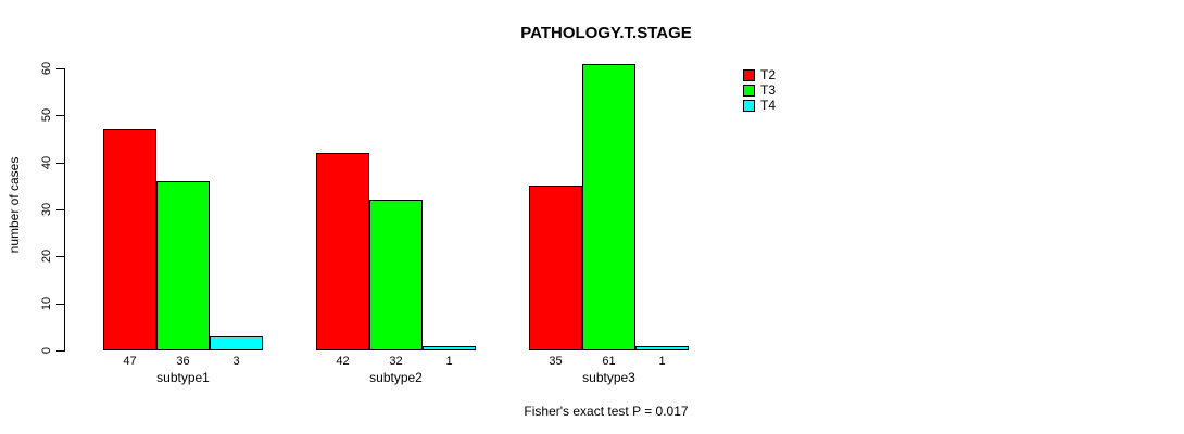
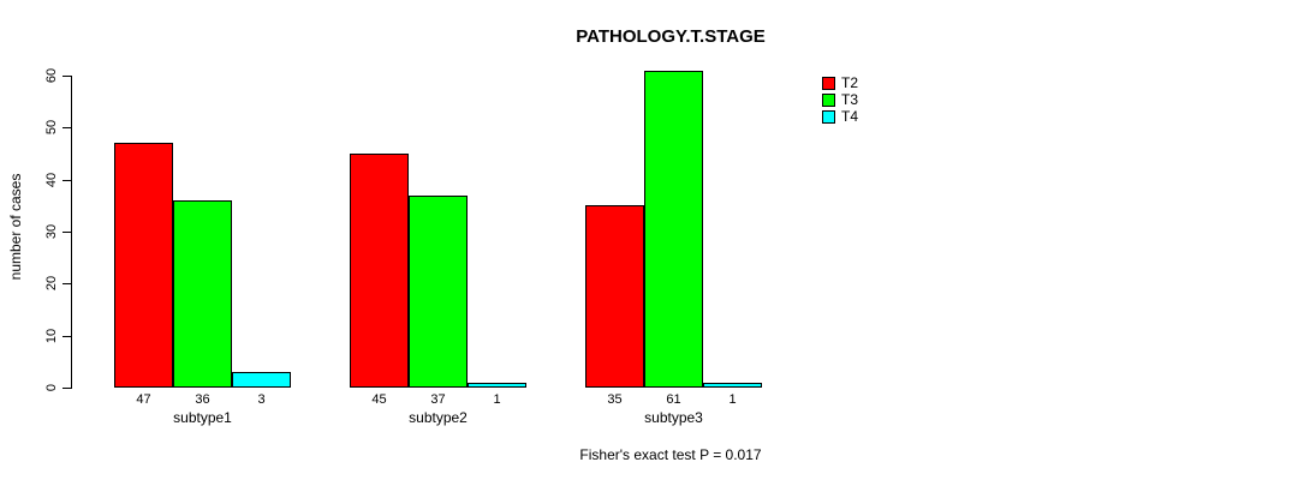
T2/subtype2: 42 -> 45
T3/subtype2: 32 -> 37
